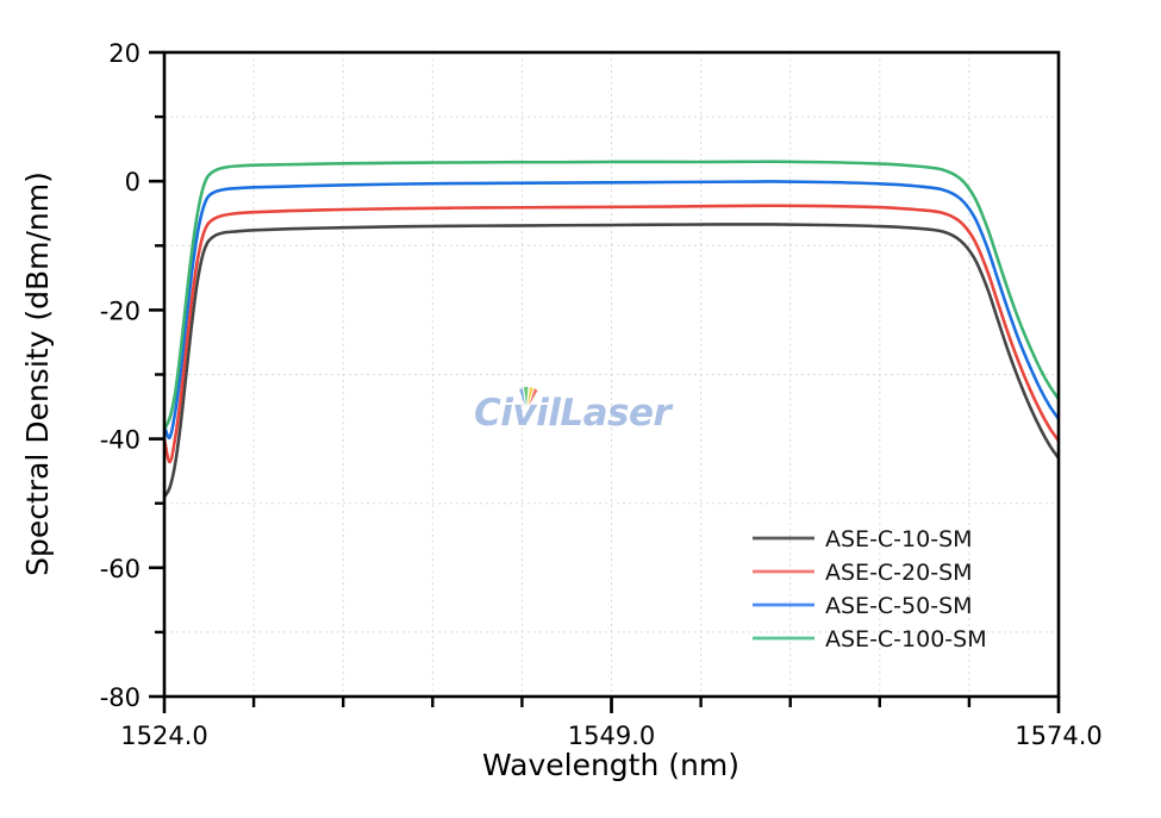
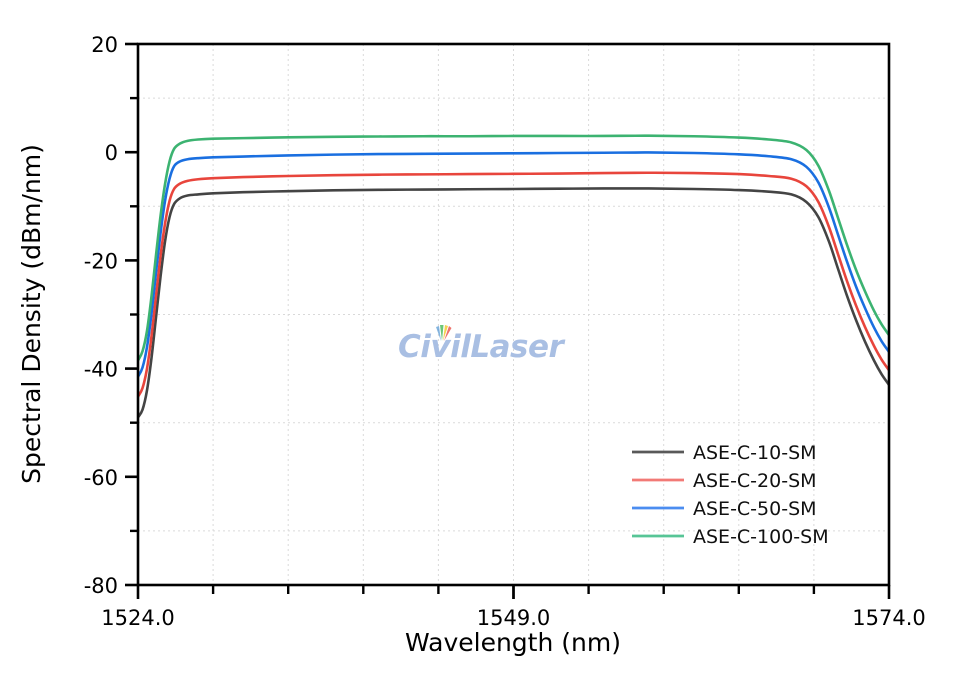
ASE-C-20-SM/1524.0: -40 -> -45
ASE-C-50-SM/1524.0: -38 -> -42
